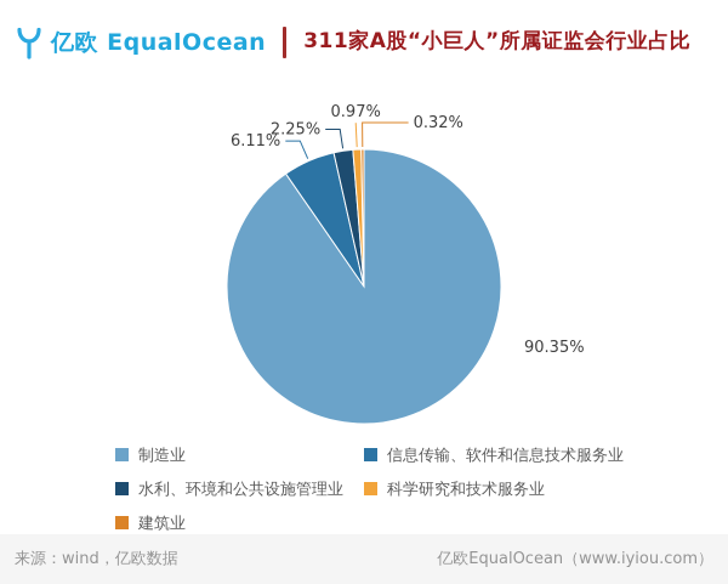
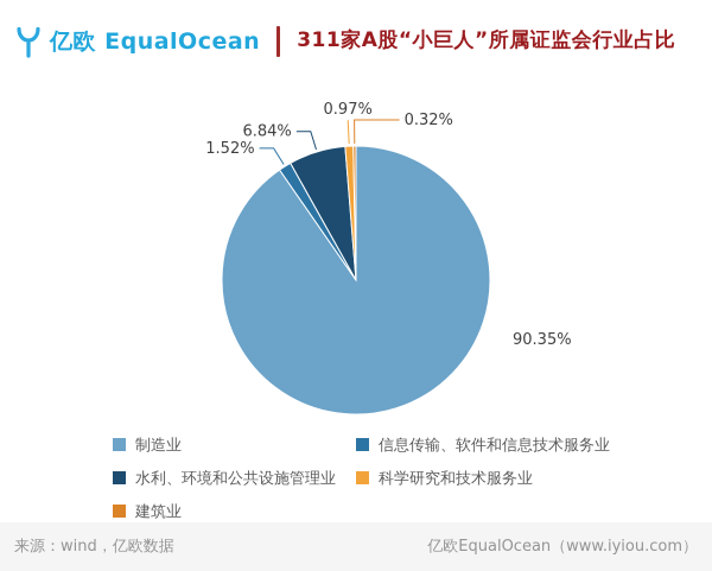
信息传输、软件和信息技术服务业: 6.11% -> 1.52%
水利、环境和公共设施管理业: 2.25% -> 6.84%
